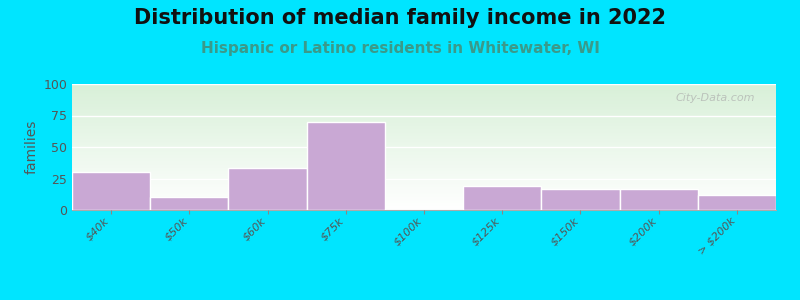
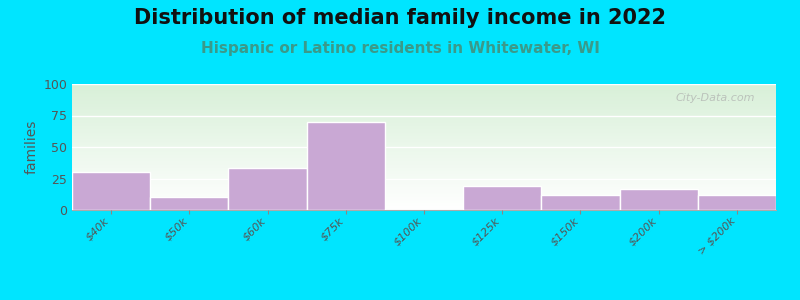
$150k: 17 -> 12
